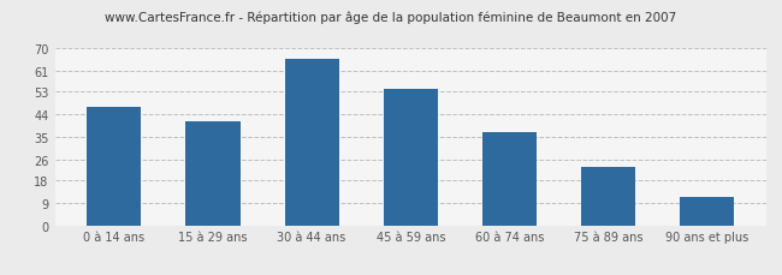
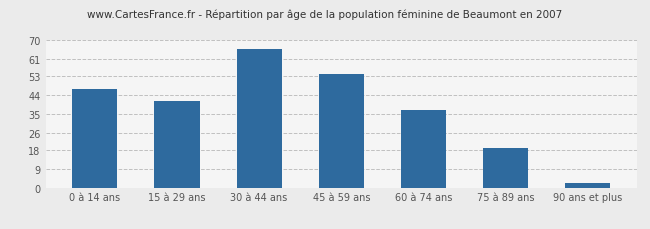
75 à 89 ans: 23 -> 19
90 ans et plus: 11 -> 2
